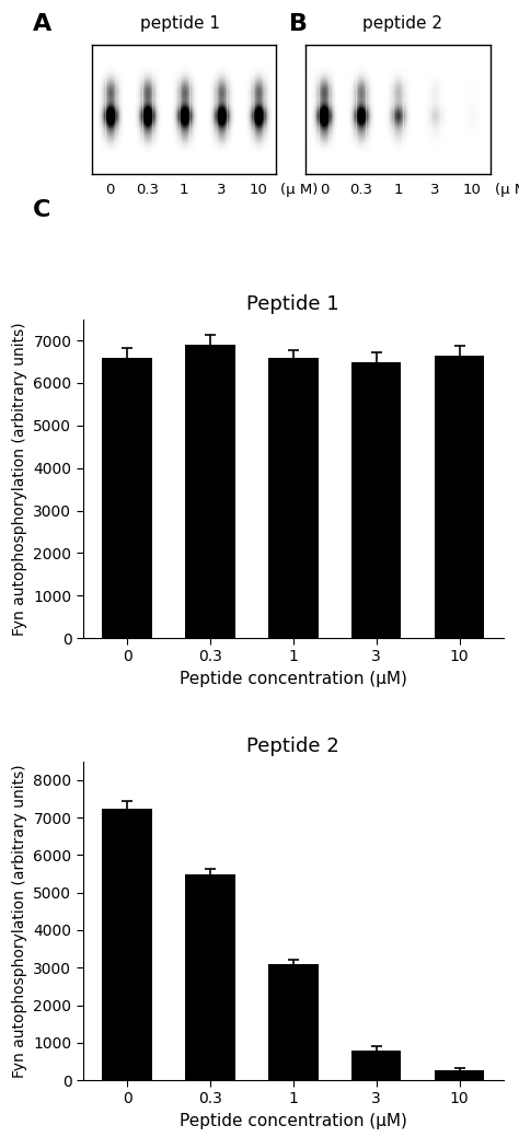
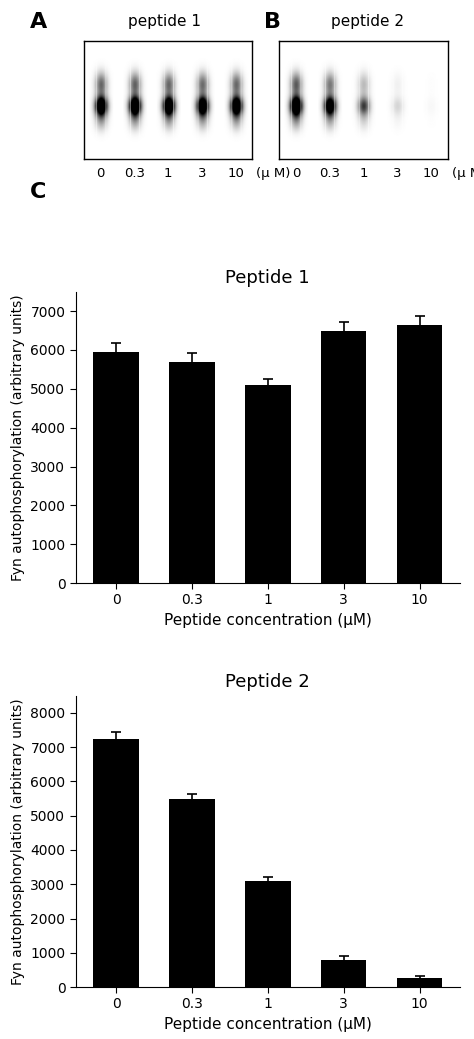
Peptide 1/0: 6600 -> 5950
Peptide 1/0.3: 6900 -> 5700
Peptide 1/1: 6600 -> 5100
